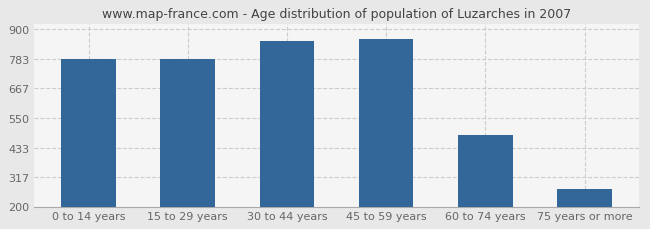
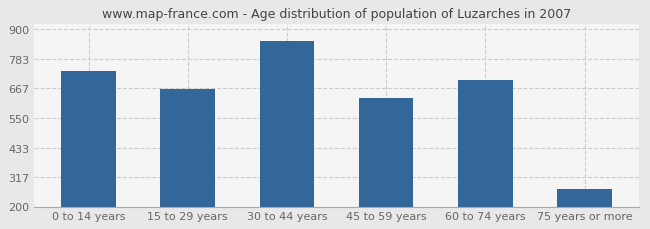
0 to 14 years: 783 -> 735
15 to 29 years: 783 -> 665
45 to 59 years: 860 -> 630
60 to 74 years: 483 -> 700
